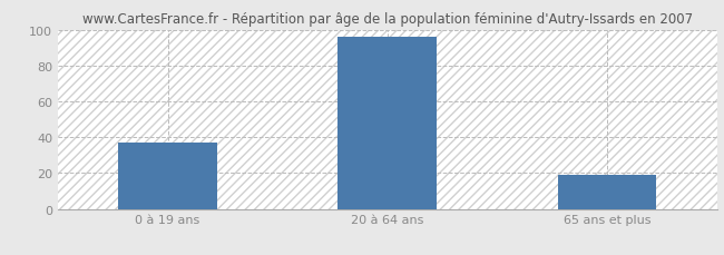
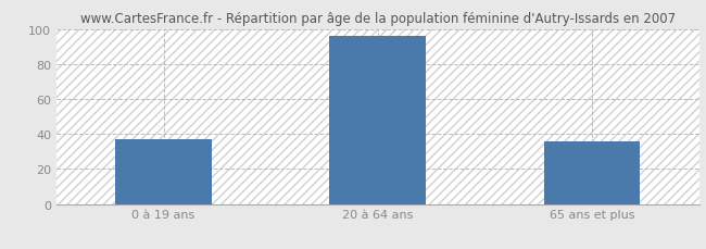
65 ans et plus: 19 -> 36
